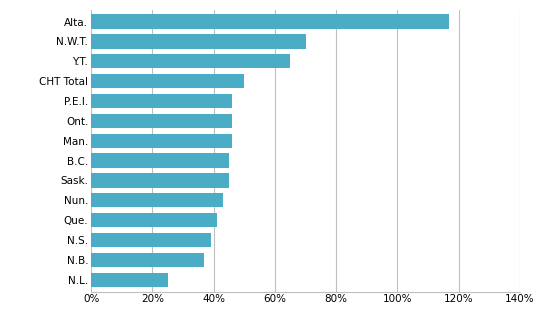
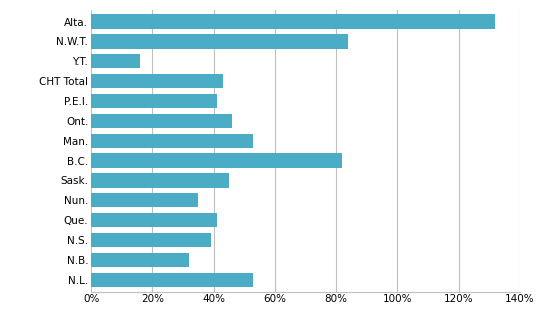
Alta.: 117% -> 132%
N.W.T.: 70% -> 84%
Y.T.: 65% -> 16%
CHT Total: 50% -> 43%
P.E.I.: 46% -> 41%
Man.: 46% -> 53%
B.C.: 45% -> 82%
Nun.: 43% -> 35%
N.B.: 37% -> 32%
N.L.: 25% -> 53%
